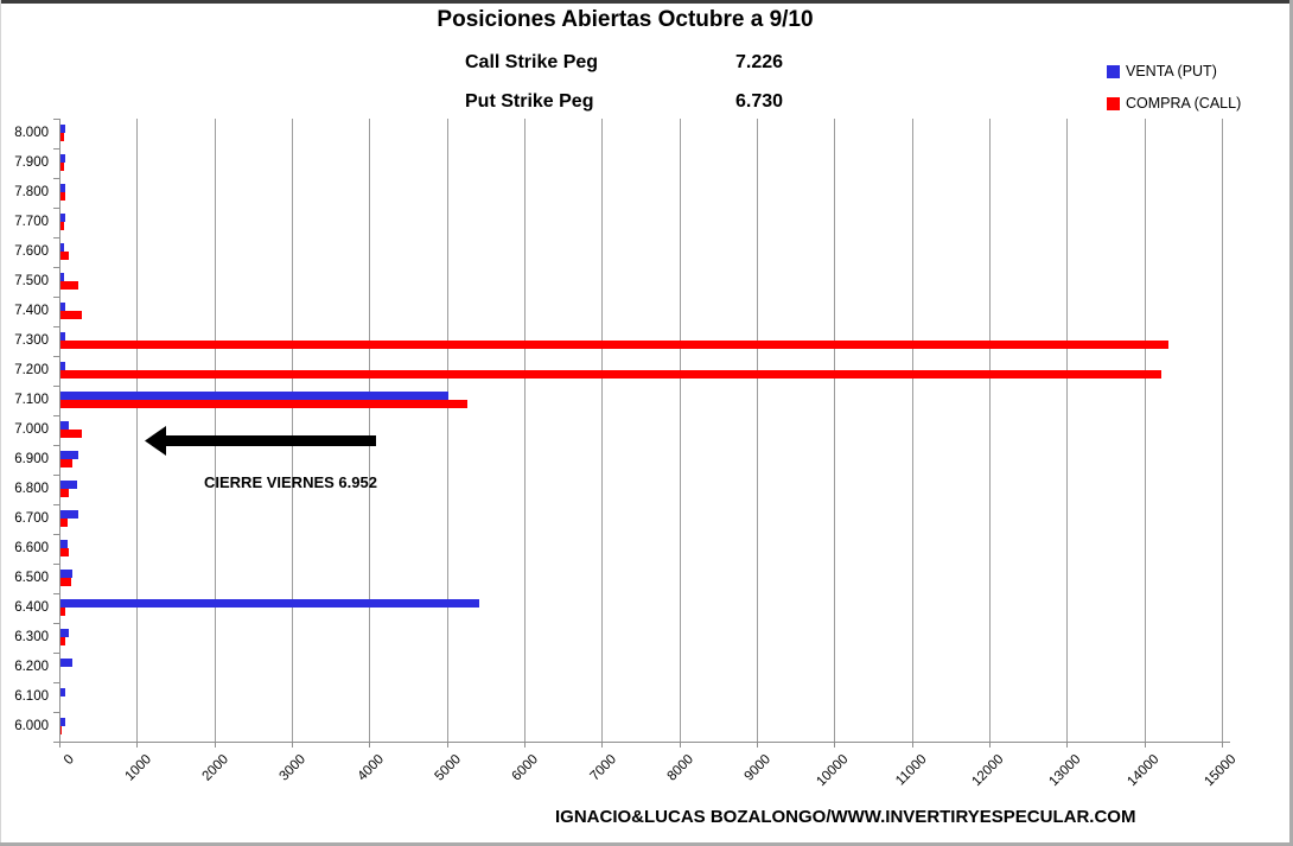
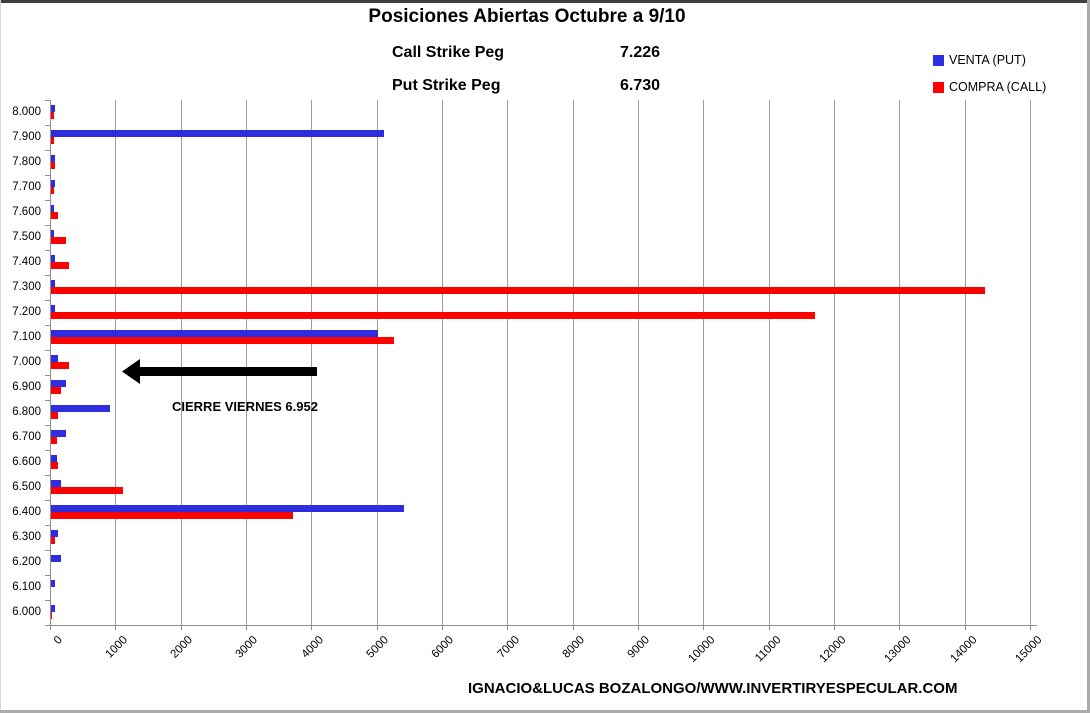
VENTA (PUT)/7.900: 100 -> 5100
COMPRA (CALL)/7.200: 14200 -> 11700
VENTA (PUT)/6.800: 200 -> 900
COMPRA (CALL)/6.500: 100 -> 1100
COMPRA (CALL)/6.400: 100 -> 3700
